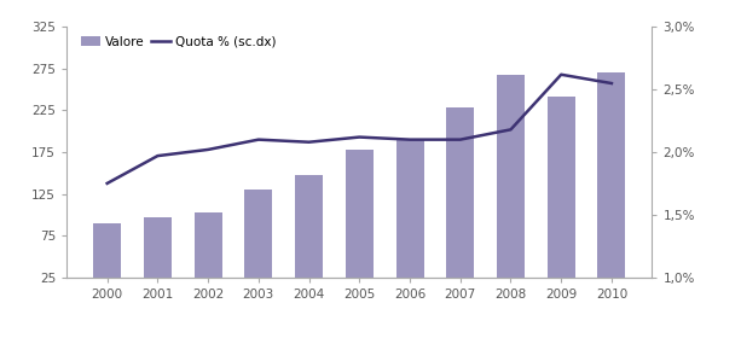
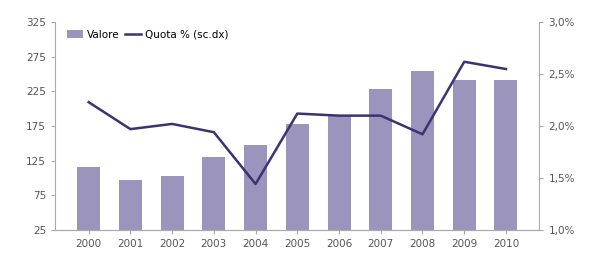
Valore/2000: 90 -> 116
Quota % (sc.dx)/2000: 1,75% -> 2,23%
Quota % (sc.dx)/2003: 2,10% -> 1,94%
Quota % (sc.dx)/2004: 2,08% -> 1,44%
Valore/2008: 268 -> 254
Quota % (sc.dx)/2008: 2,18% -> 1,92%
Valore/2010: 270 -> 242
